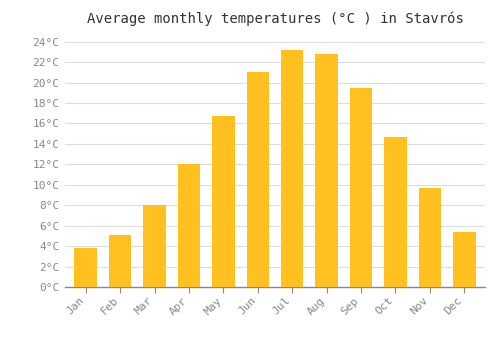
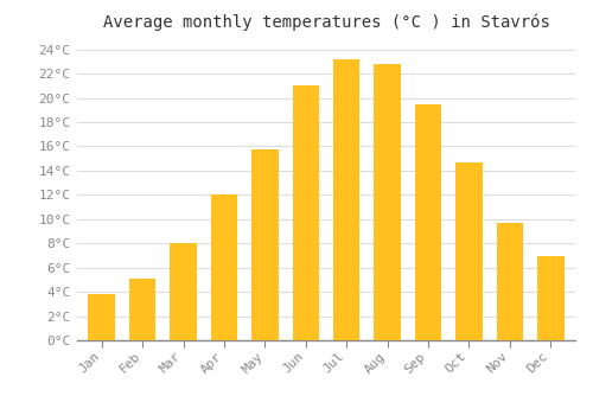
May: 16.7°C -> 15.8°C
Dec: 5.4°C -> 6.9°C
